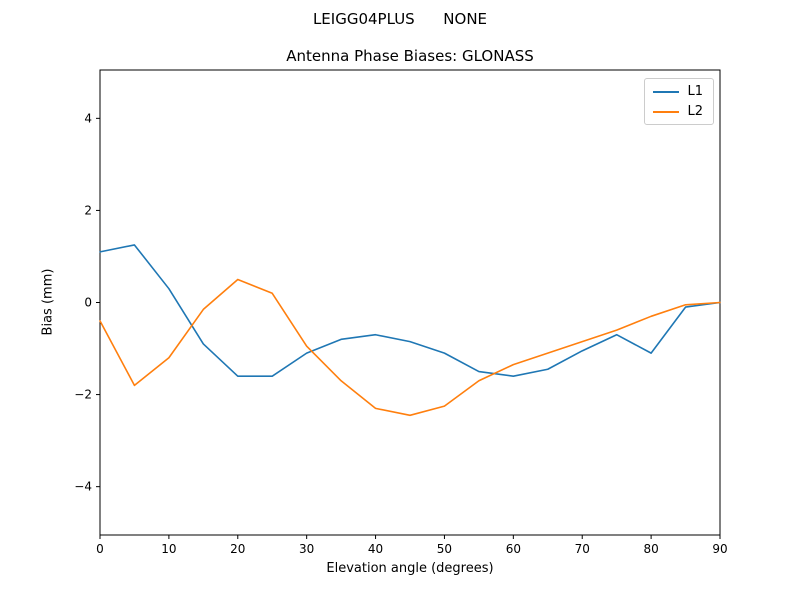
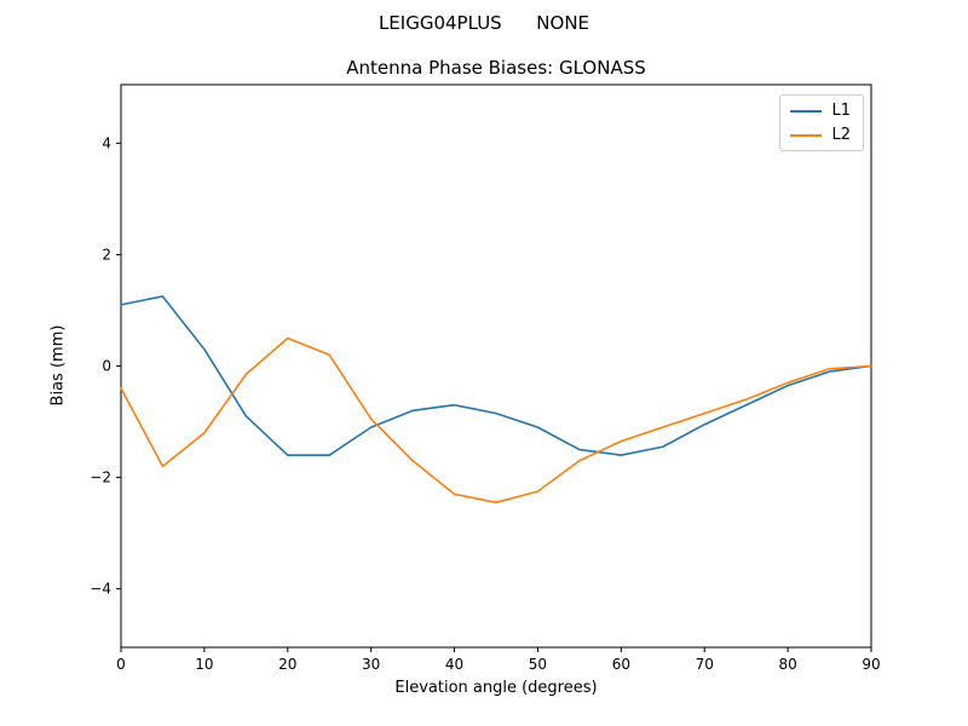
L1/80: -1.1 -> -0.3
